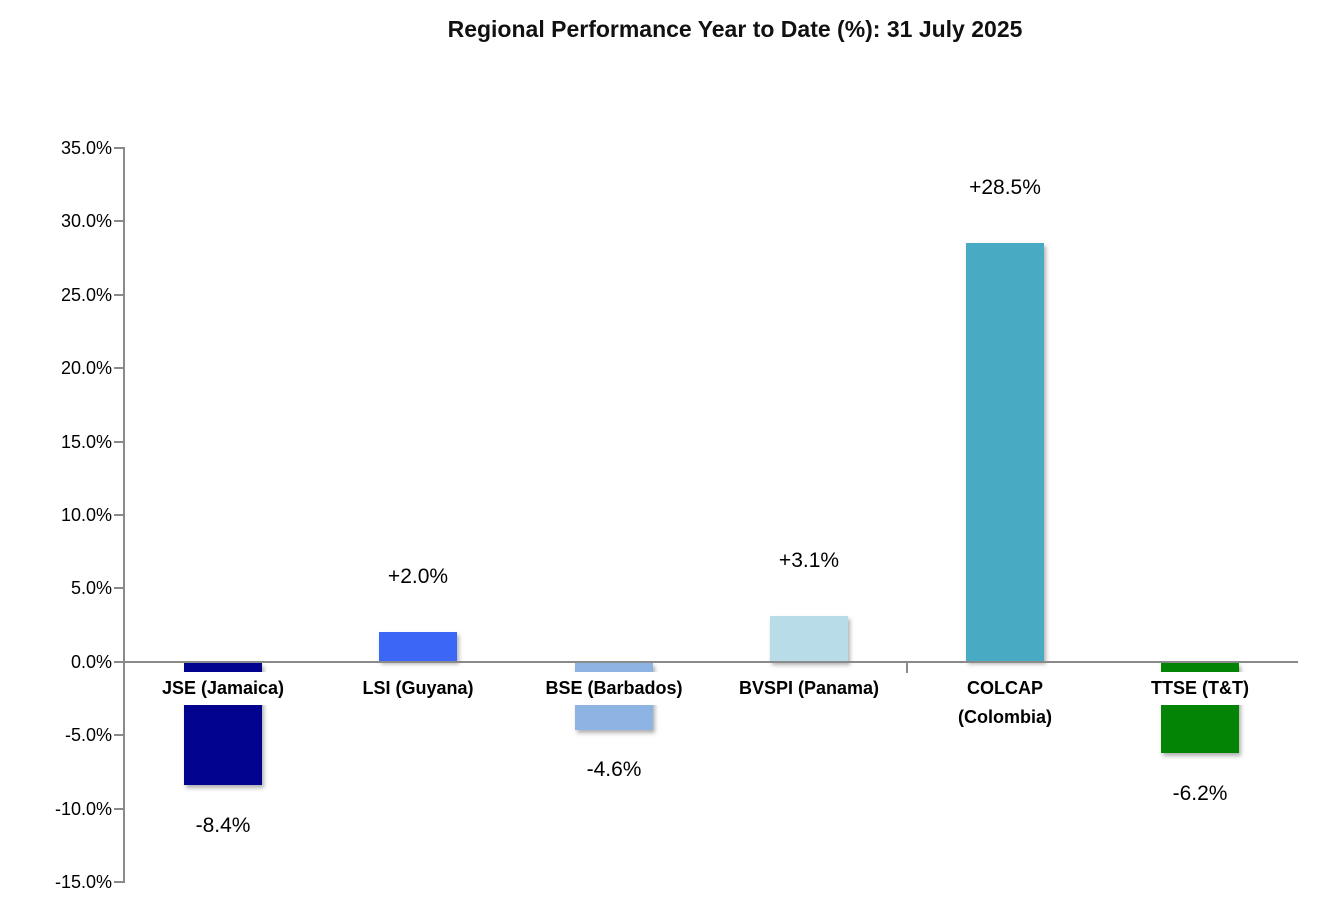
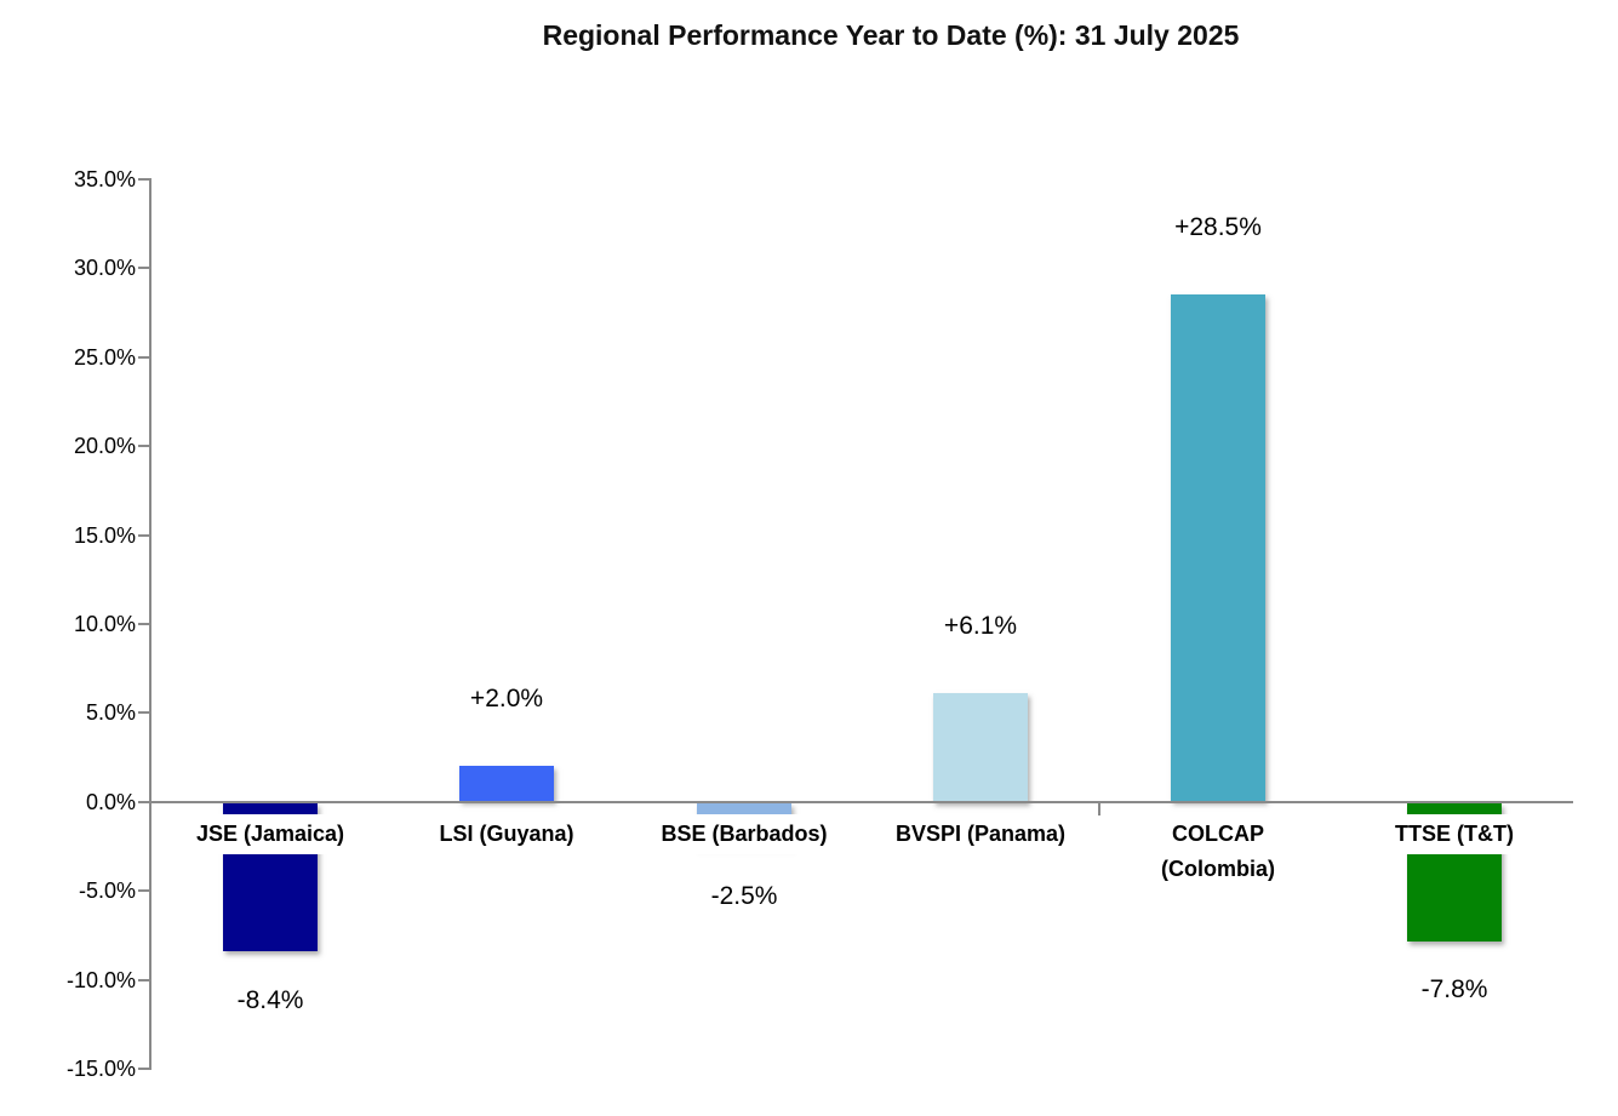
BSE (Barbados): -4.6% -> -2.5%
BVSPI (Panama): +3.1% -> +6.1%
TTSE (T&T): -6.2% -> -7.8%
